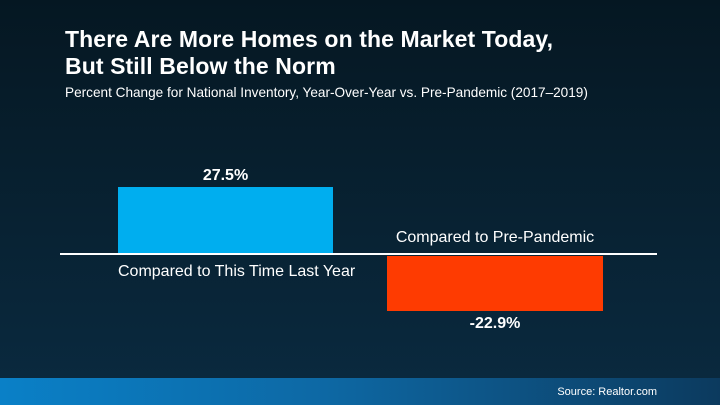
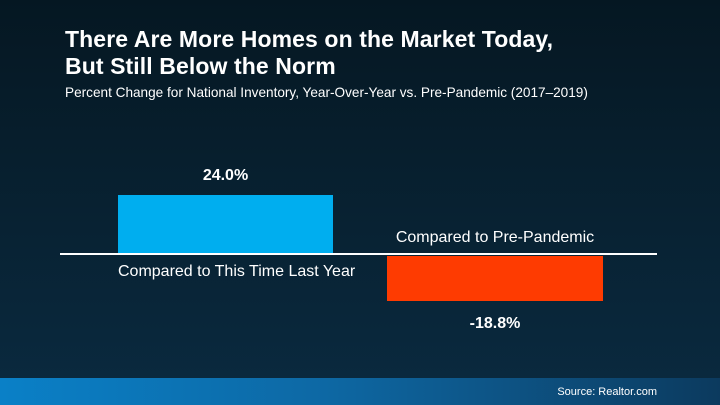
Compared to This Time Last Year: 27.5% -> 24.0%
Compared to Pre-Pandemic: -22.9% -> -18.8%
